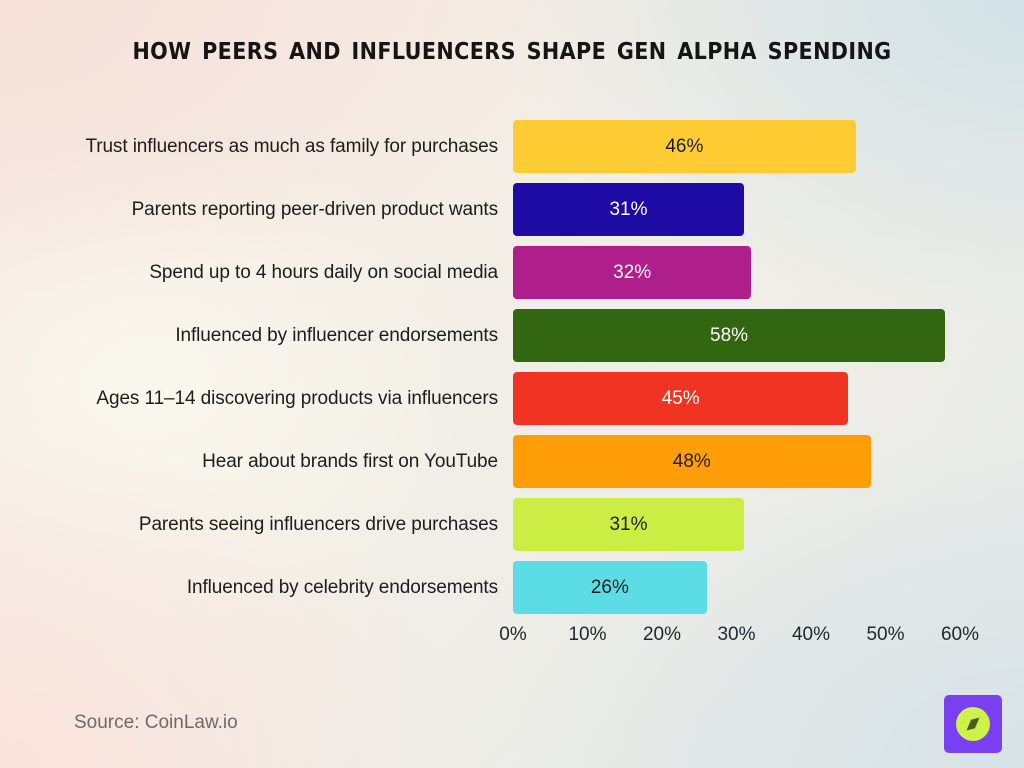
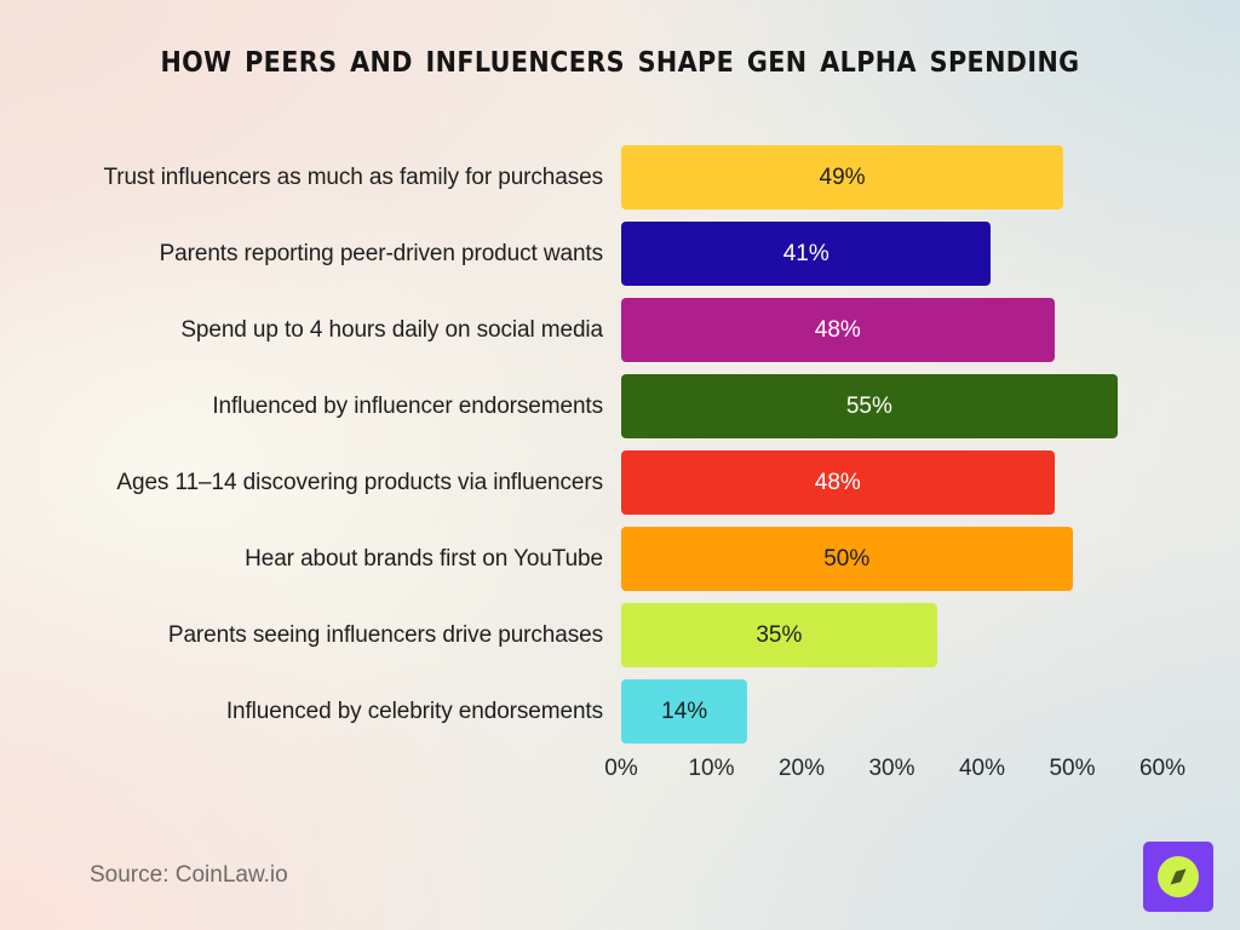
Trust influencers as much as family for purchases: 46% -> 49%
Parents reporting peer-driven product wants: 31% -> 41%
Spend up to 4 hours daily on social media: 32% -> 48%
Influenced by influencer endorsements: 58% -> 55%
Ages 11–14 discovering products via influencers: 45% -> 48%
Hear about brands first on YouTube: 48% -> 50%
Parents seeing influencers drive purchases: 31% -> 35%
Influenced by celebrity endorsements: 26% -> 14%
